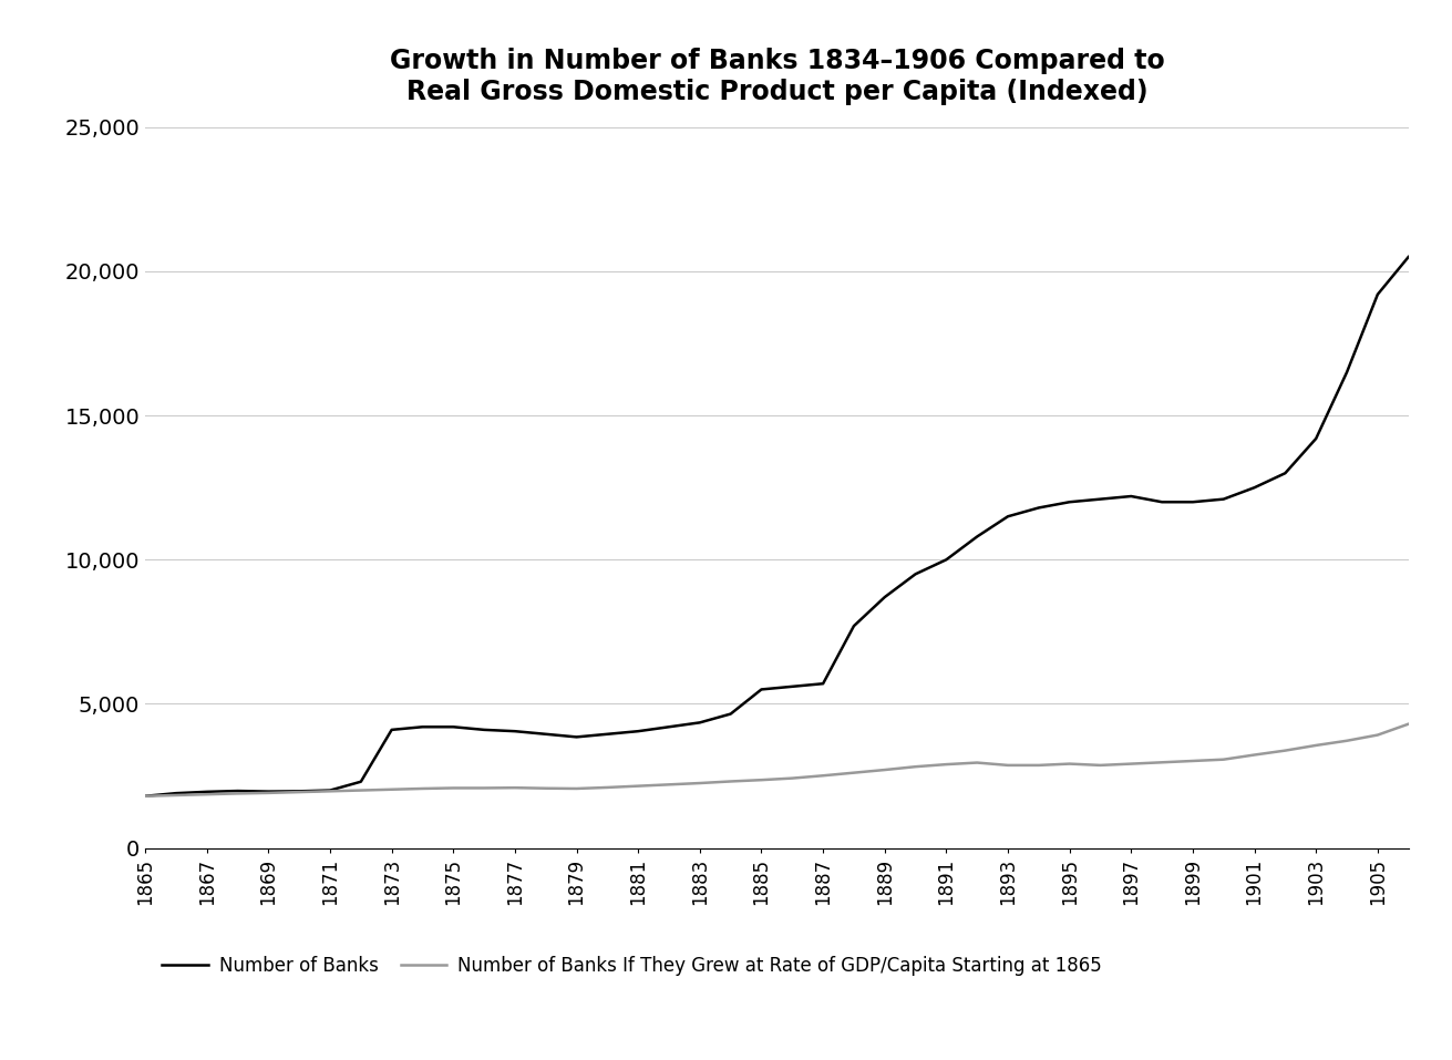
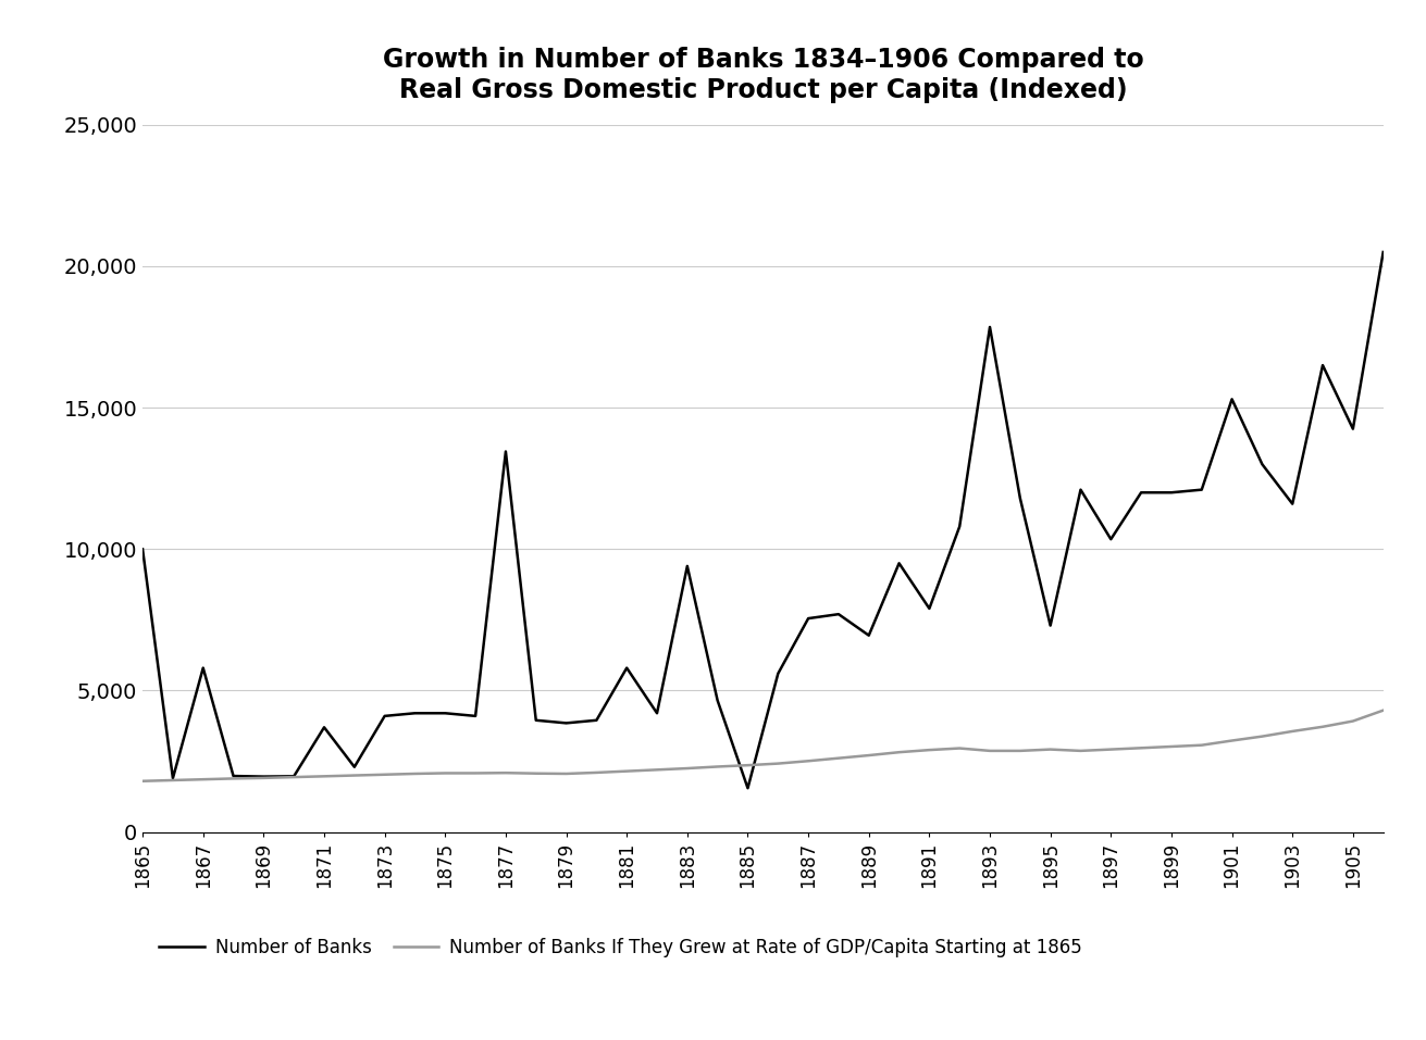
Number of Banks/1865: 1,800 -> 10,000
Number of Banks/1867: 1,950 -> 5,800
Number of Banks/1871: 2,000 -> 3,700
Number of Banks/1877: 4,050 -> 13,450
Number of Banks/1881: 4,050 -> 5,800
Number of Banks/1883: 4,350 -> 9,400
Number of Banks/1885: 5,500 -> 1,550
Number of Banks/1887: 5,700 -> 7,550
Number of Banks/1889: 8,700 -> 6,950
Number of Banks/1891: 10,000 -> 7,900
Number of Banks/1893: 11,500 -> 17,850
Number of Banks/1895: 12,000 -> 7,300
Number of Banks/1897: 12,200 -> 10,350
Number of Banks/1901: 12,500 -> 15,300
Number of Banks/1903: 14,200 -> 11,600
Number of Banks/1905: 19,200 -> 14,250
